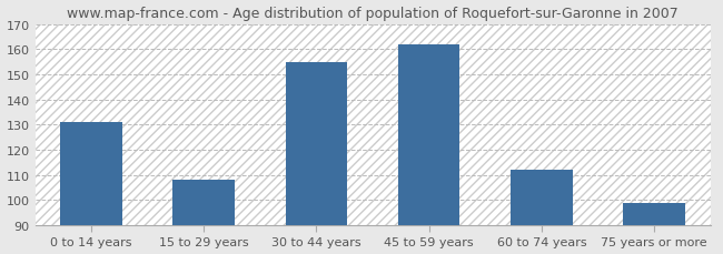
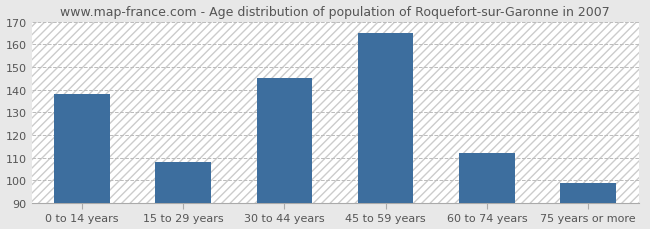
0 to 14 years: 131 -> 138
30 to 44 years: 155 -> 145
45 to 59 years: 162 -> 165
